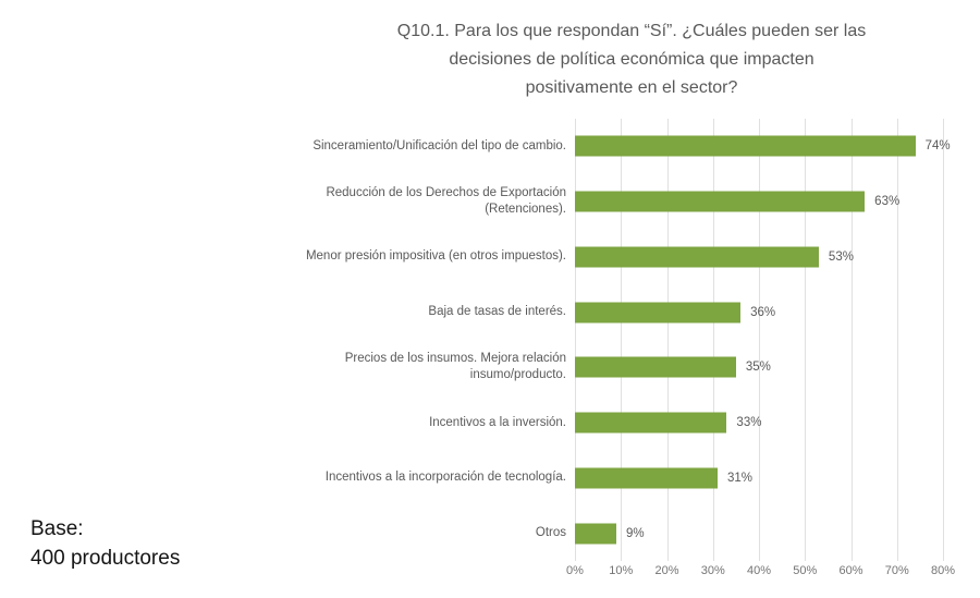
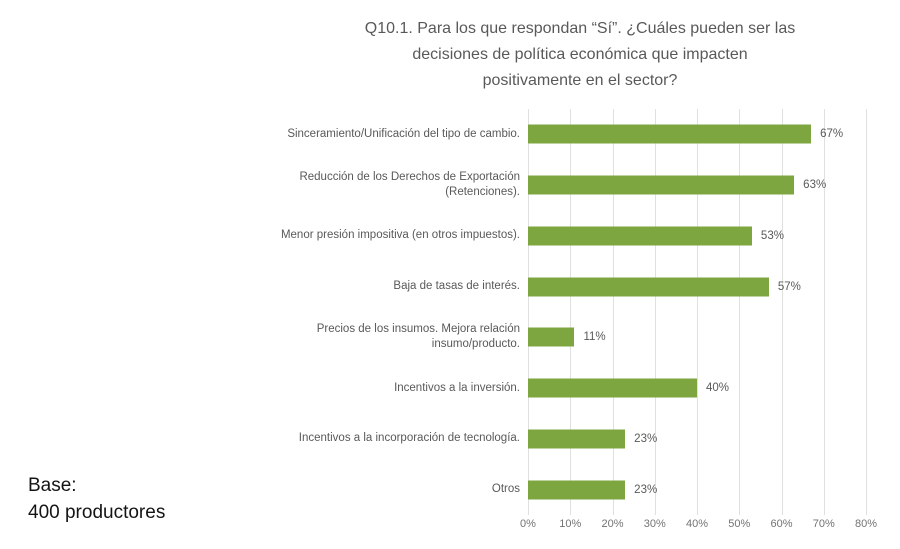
Sinceramiento/Unificación del tipo de cambio.: 74% -> 67%
Baja de tasas de interés.: 36% -> 57%
Precios de los insumos. Mejora relación insumo/producto.: 35% -> 11%
Incentivos a la inversión.: 33% -> 40%
Incentivos a la incorporación de tecnología.: 31% -> 23%
Otros: 9% -> 23%
